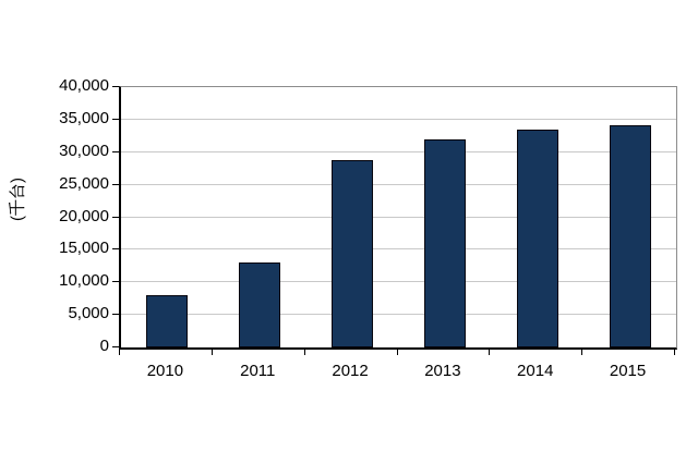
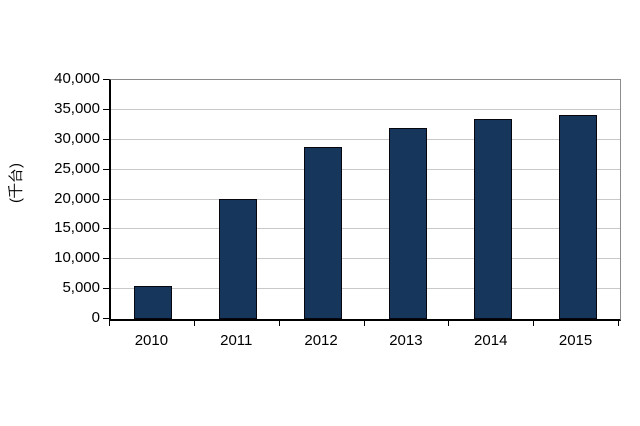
2010: 8000 -> 6000
2011: 13000 -> 20000
